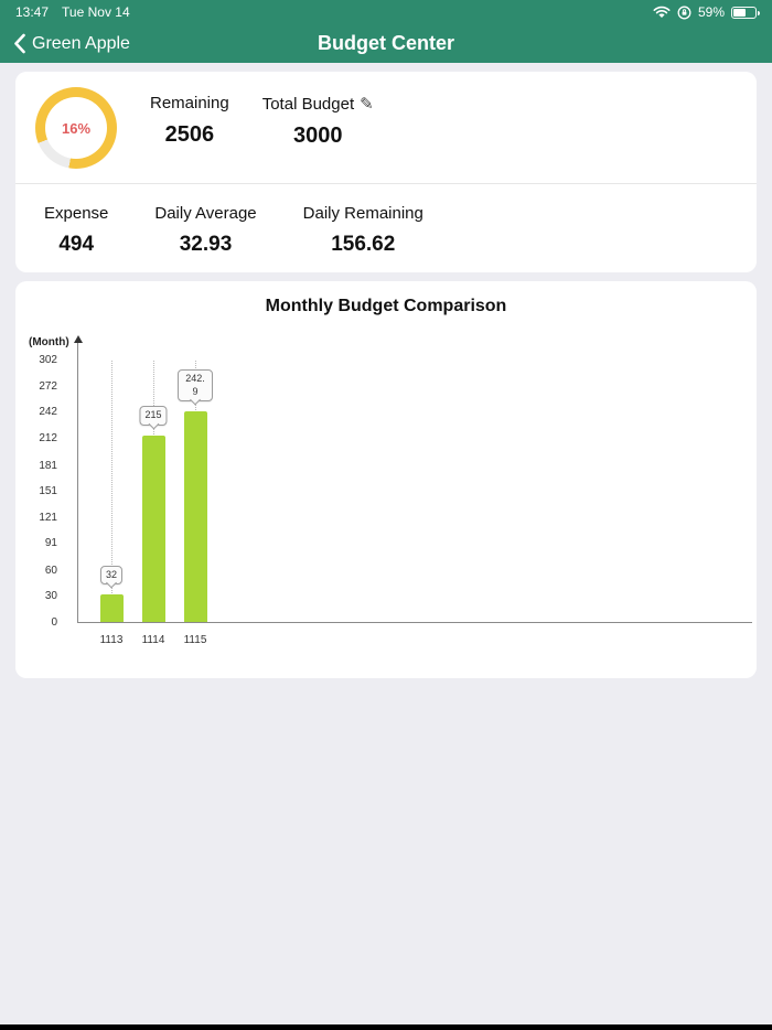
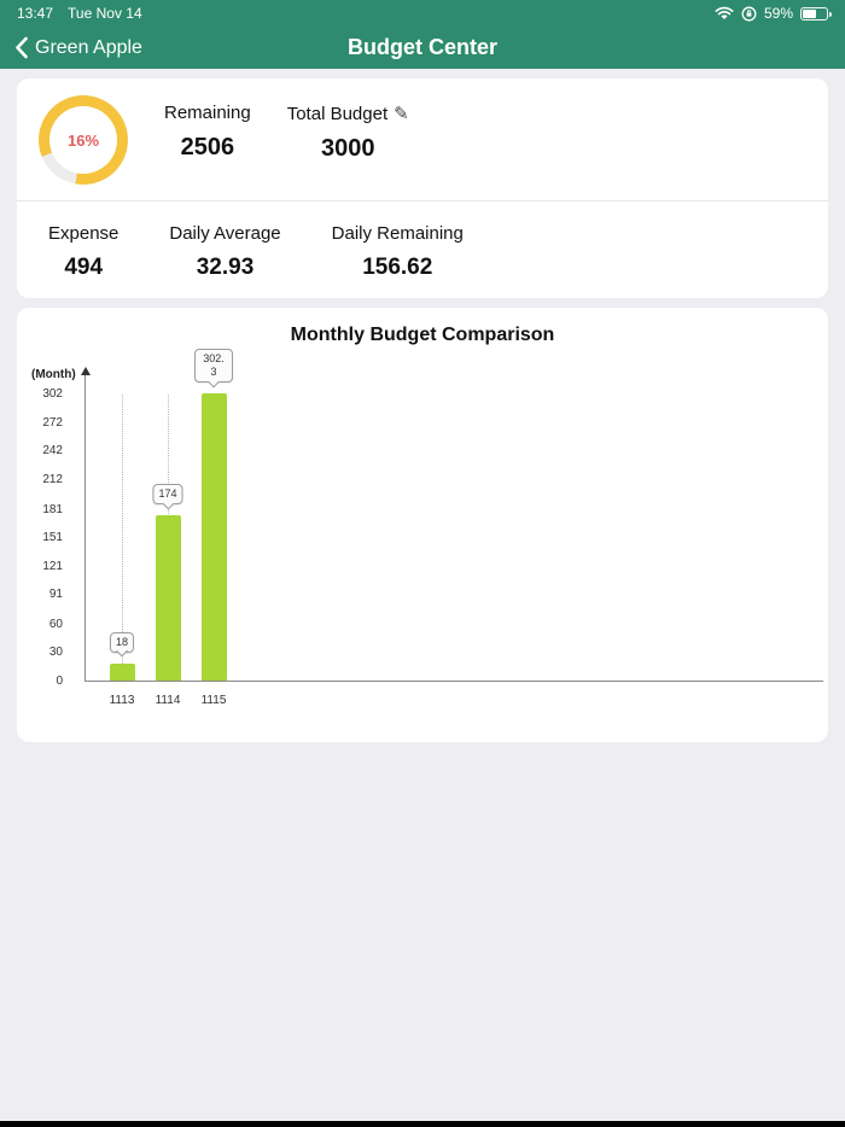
1113: 32 -> 18
1114: 215 -> 174
1115: 242.9 -> 302.3
